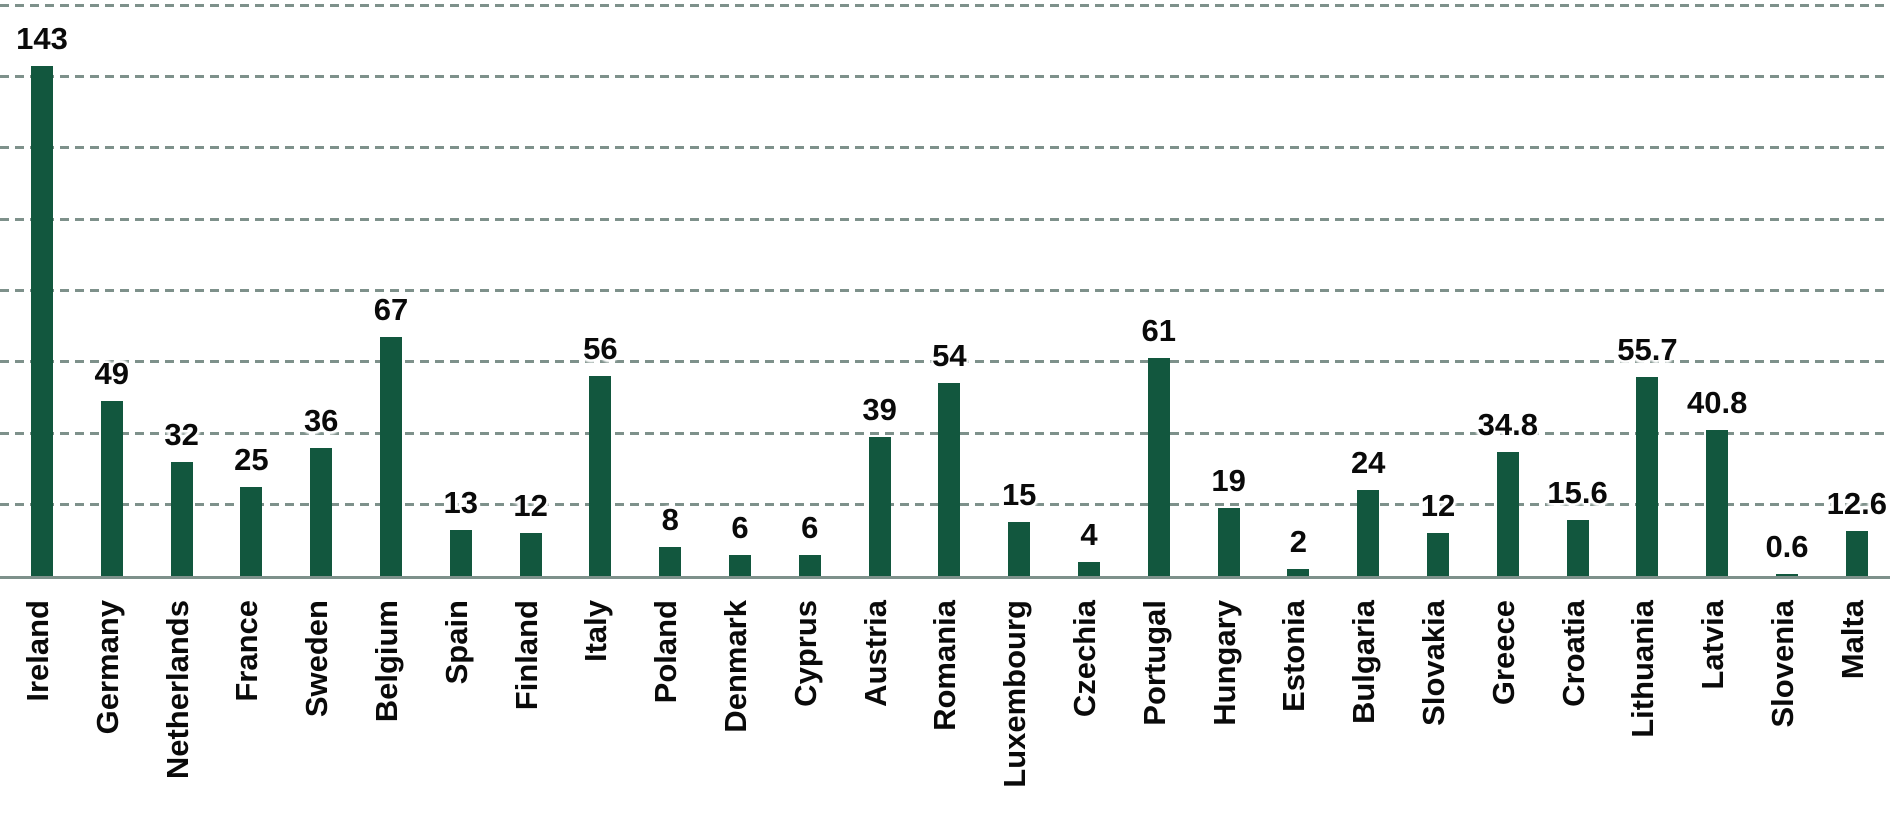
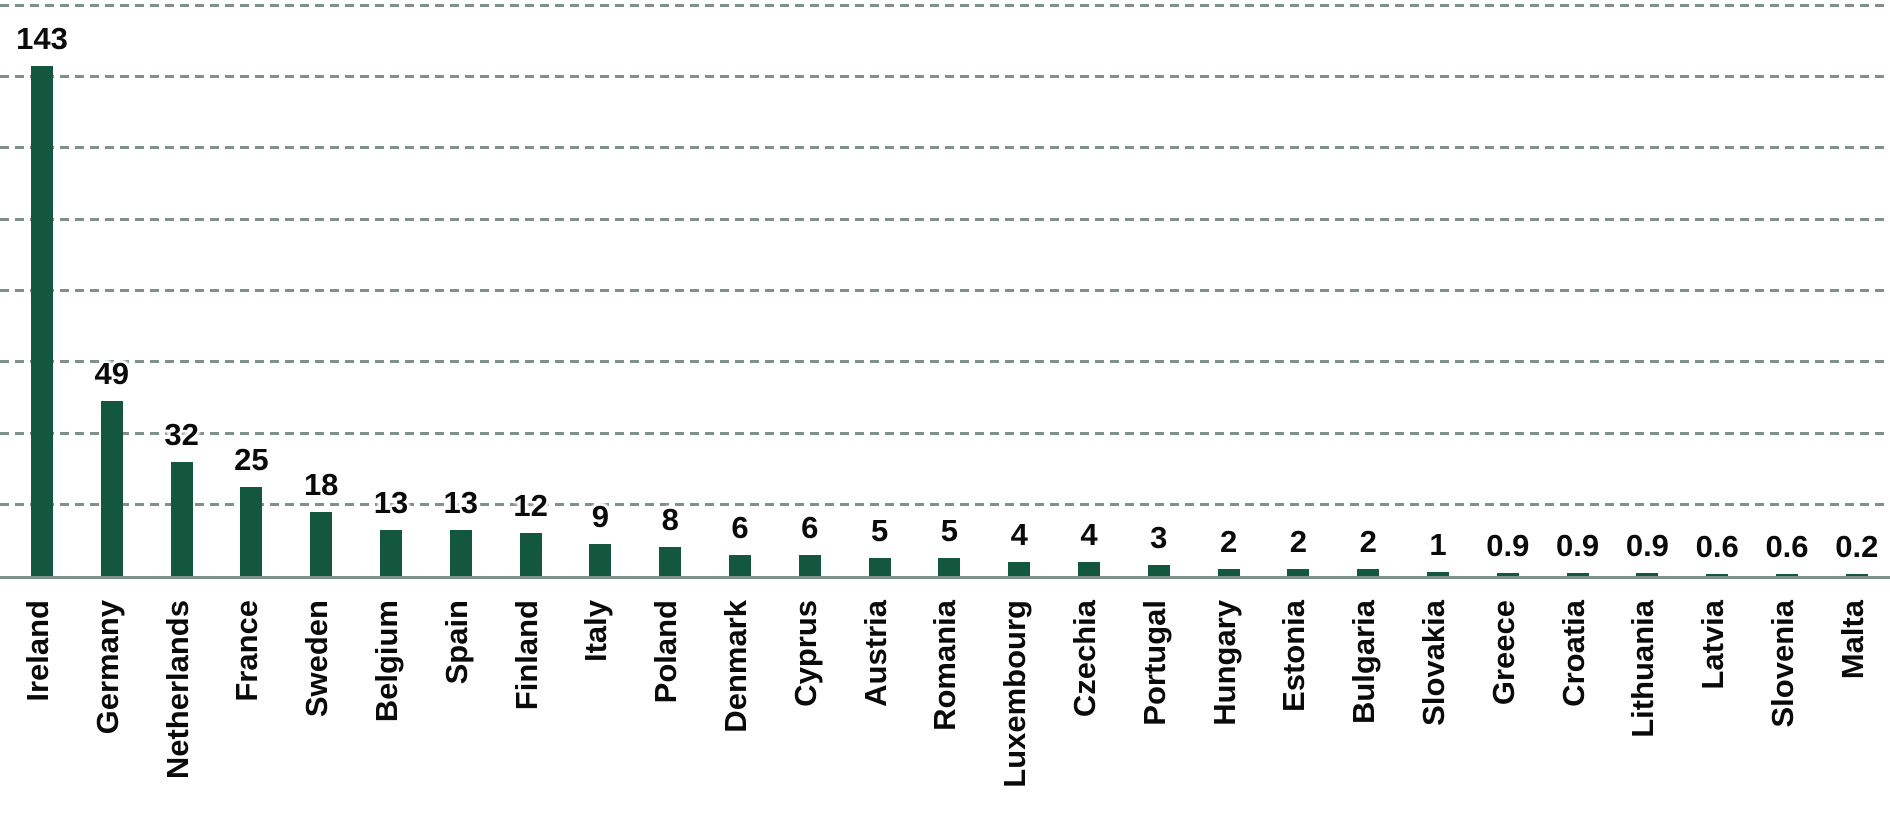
Sweden: 36 -> 18
Belgium: 67 -> 13
Italy: 56 -> 9
Austria: 39 -> 5
Romania: 54 -> 5
Luxembourg: 15 -> 4
Portugal: 61 -> 3
Hungary: 19 -> 2
Bulgaria: 24 -> 2
Slovakia: 12 -> 1
Greece: 34.8 -> 0.9
Croatia: 15.6 -> 0.9
Lithuania: 55.7 -> 0.9
Latvia: 40.8 -> 0.6
Malta: 12.6 -> 0.2
